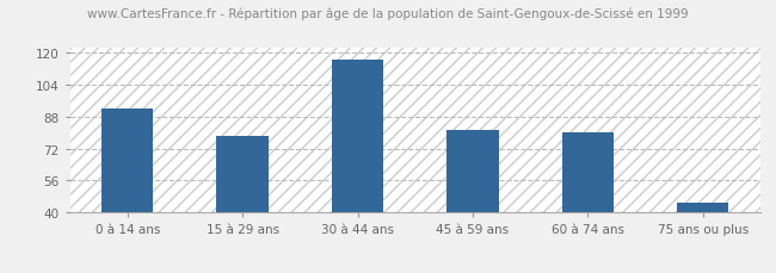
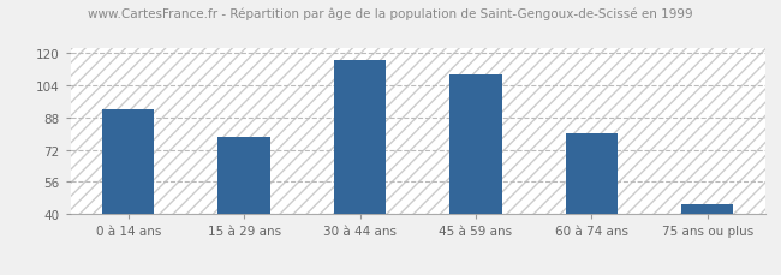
45 à 59 ans: 81 -> 109
